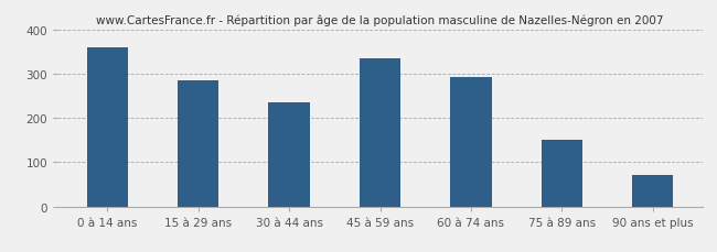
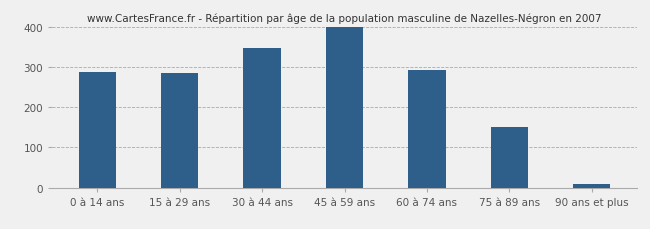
0 à 14 ans: 360 -> 286
30 à 44 ans: 235 -> 346
45 à 59 ans: 335 -> 400
90 ans et plus: 70 -> 8
